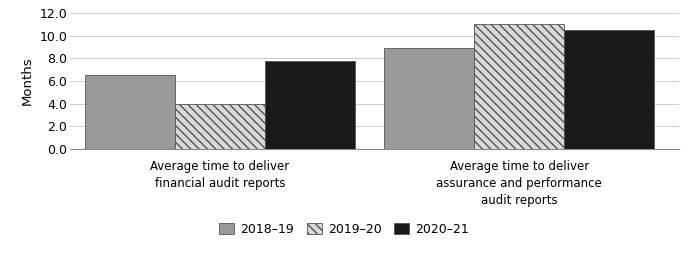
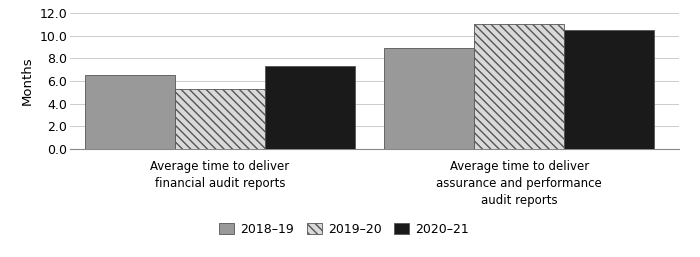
2019–20/Average time to deliver financial audit reports: 4.0 -> 5.3
2020–21/Average time to deliver financial audit reports: 7.8 -> 7.3
